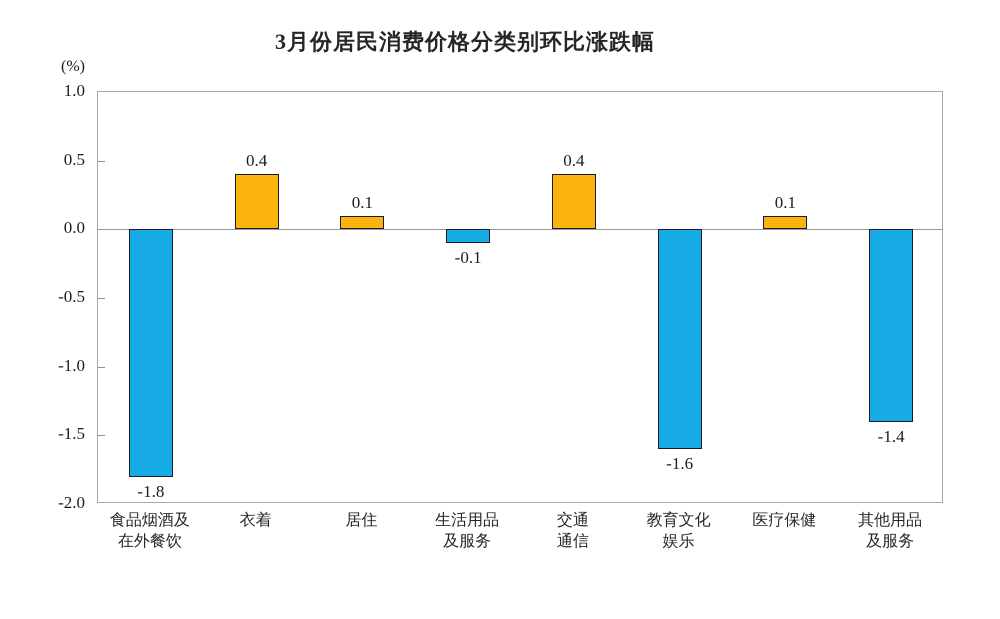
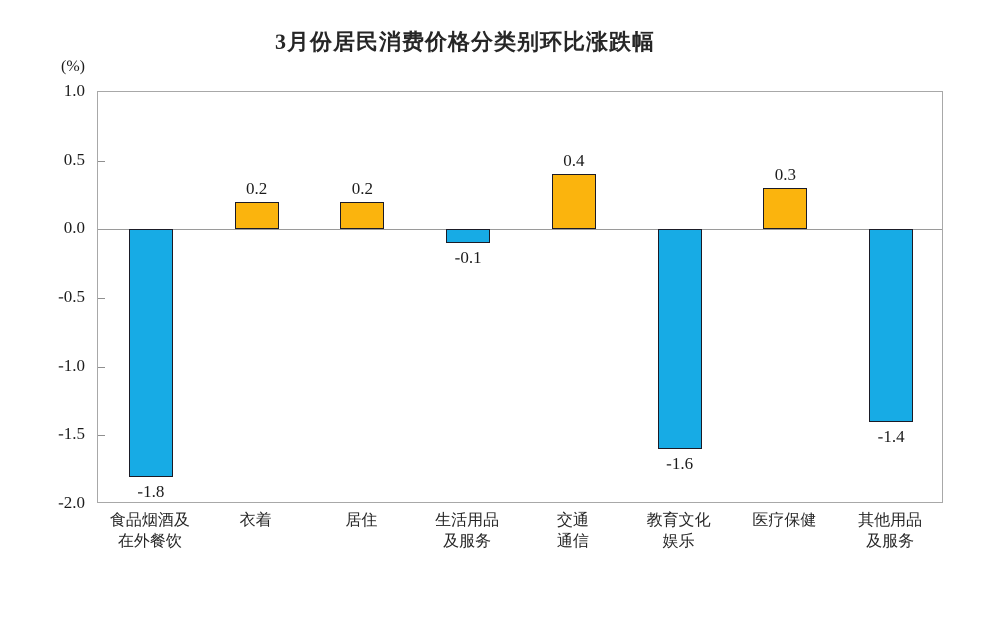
衣着: 0.4 -> 0.2
居住: 0.1 -> 0.2
医疗保健: 0.1 -> 0.3
